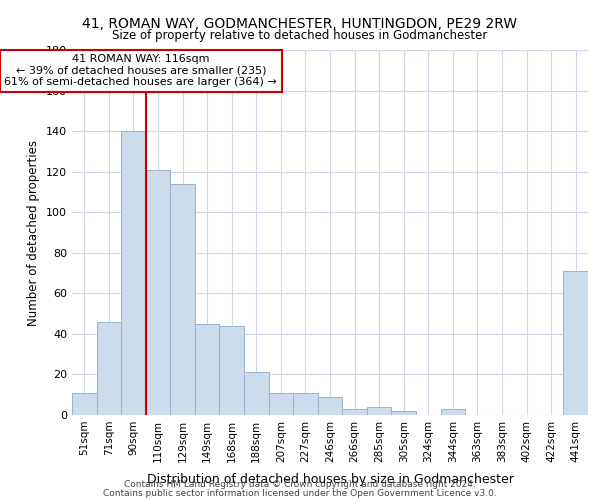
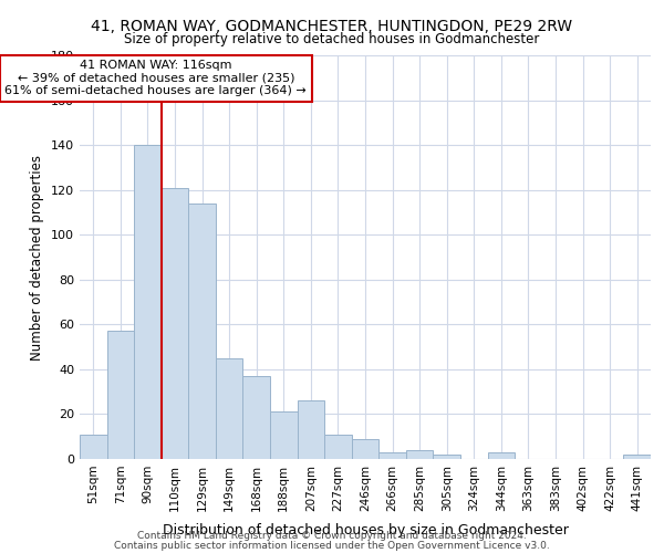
71sqm: 46 -> 57
168sqm: 44 -> 37
207sqm: 11 -> 26
441sqm: 71 -> 2
